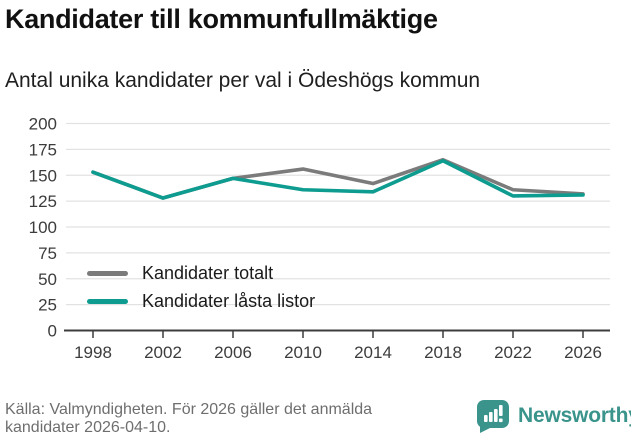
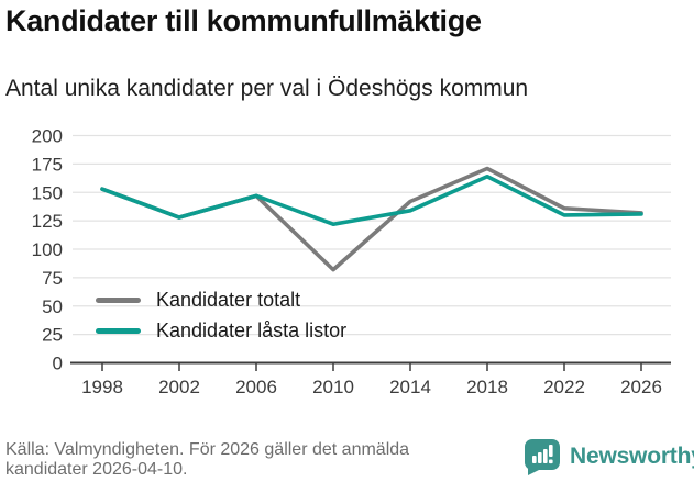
Kandidater totalt/2010: 156 -> 82
Kandidater låsta listor/2010: 136 -> 122
Kandidater totalt/2018: 165 -> 171
